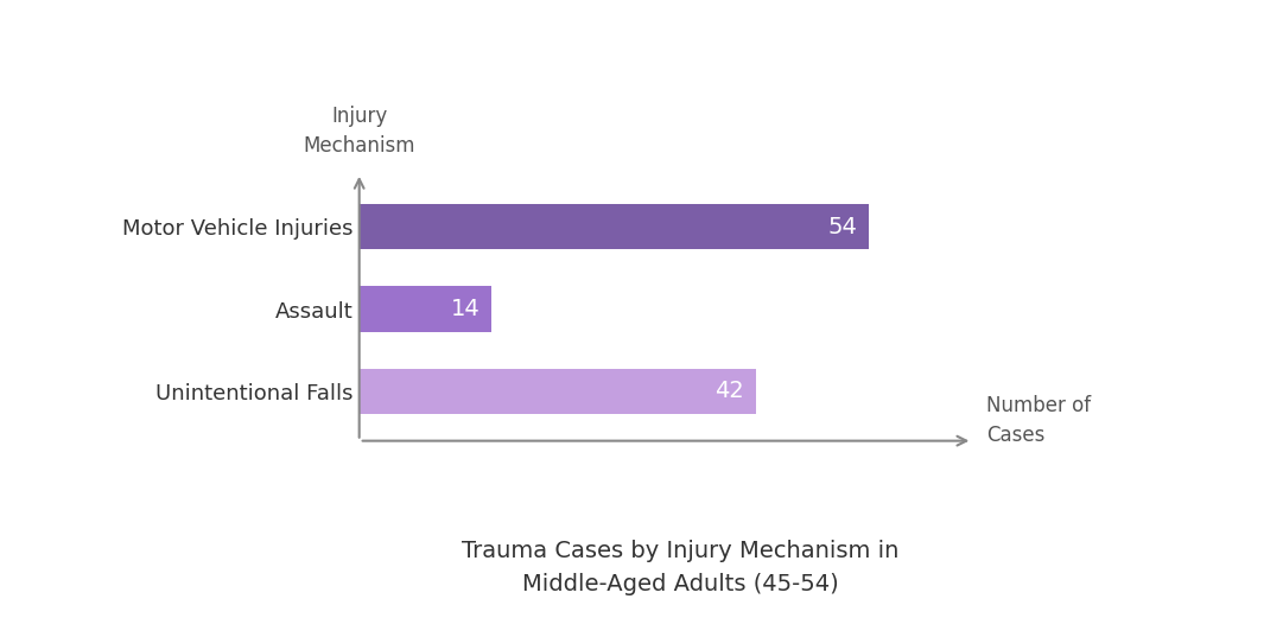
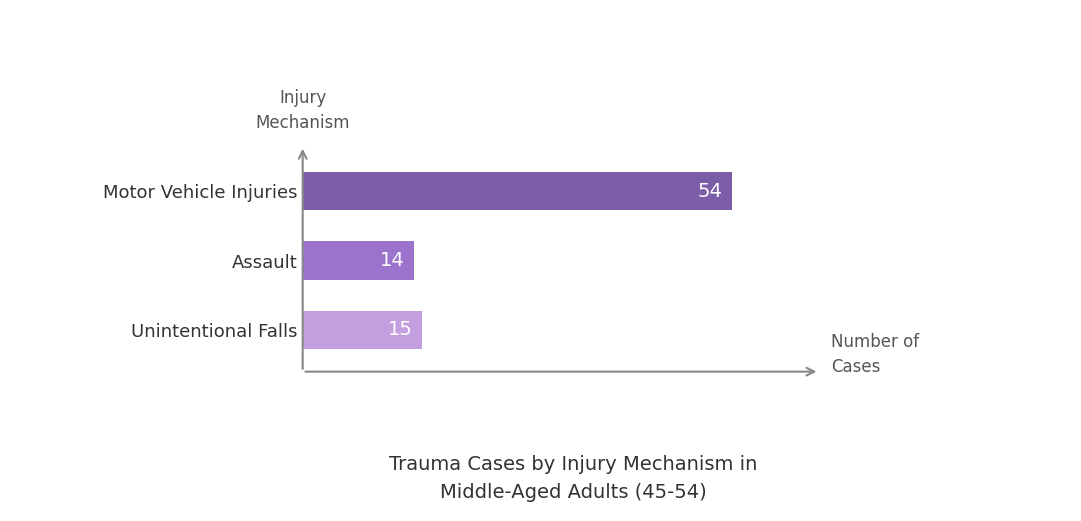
Unintentional Falls: 42 -> 15
